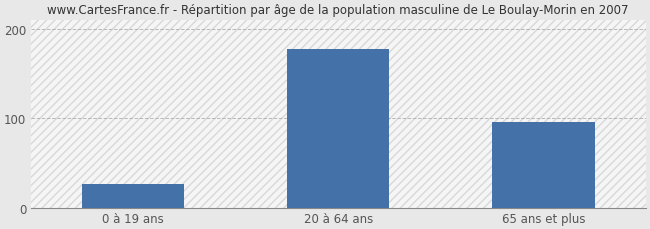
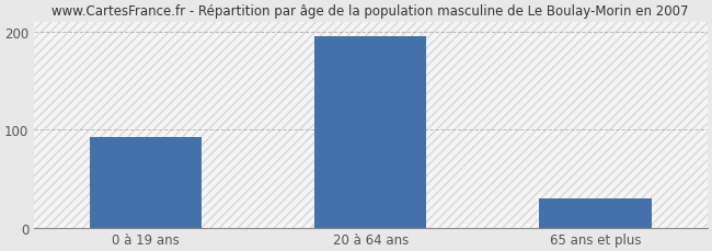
0 à 19 ans: 26 -> 93
20 à 64 ans: 178 -> 196
65 ans et plus: 96 -> 30
